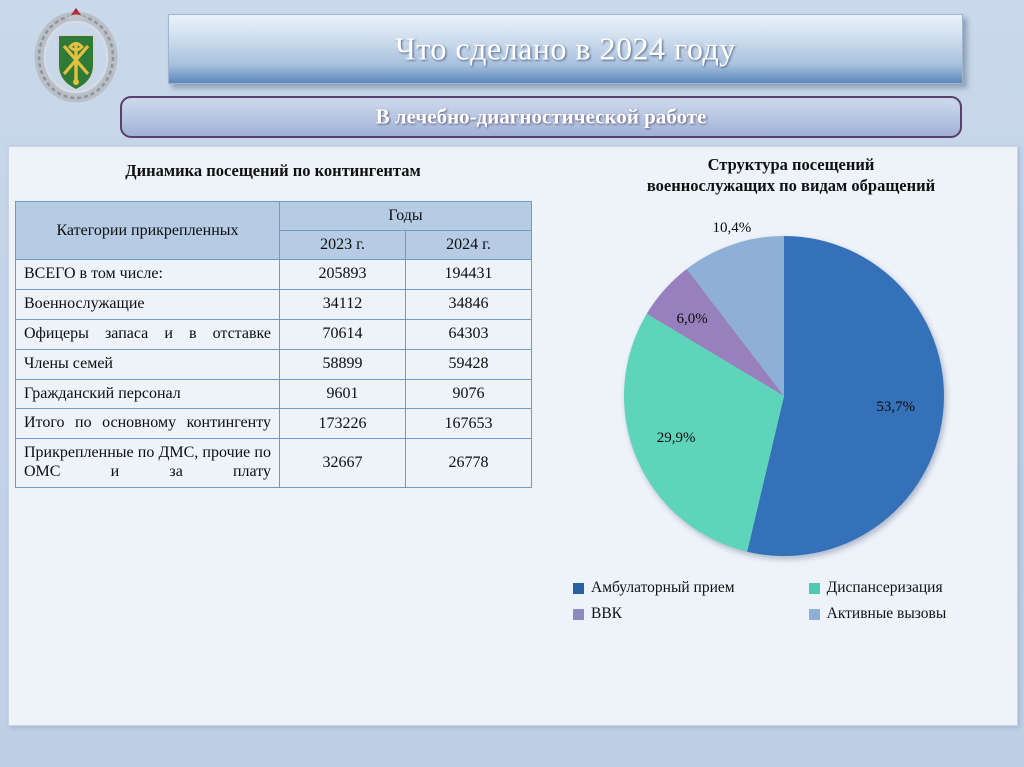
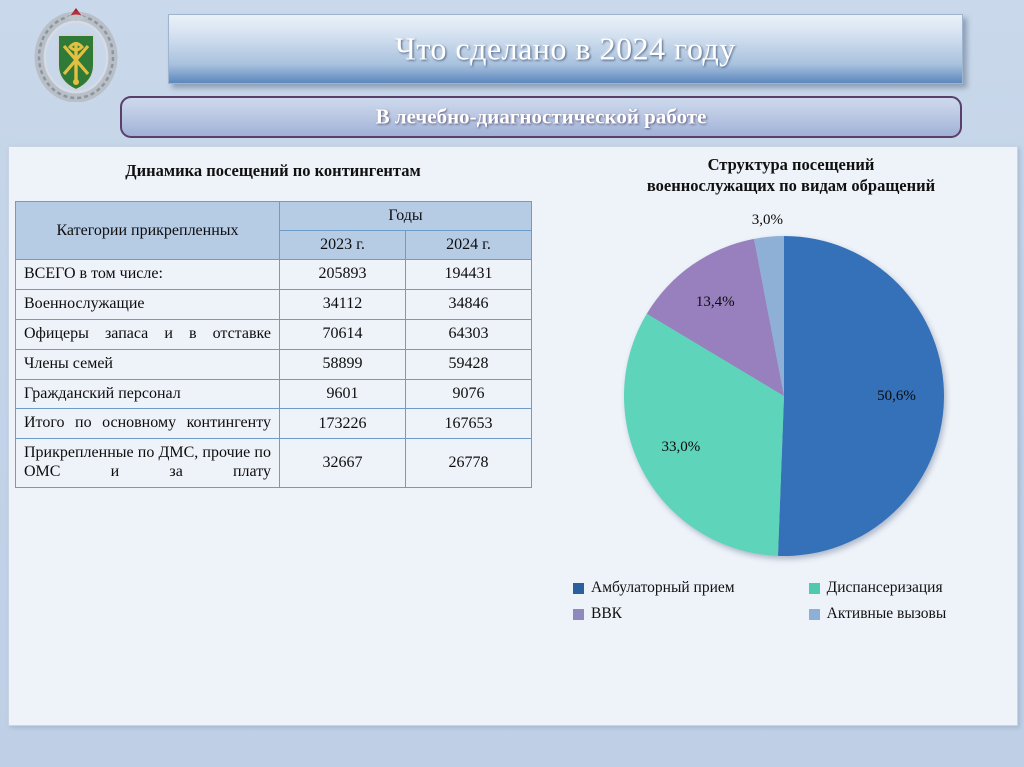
Амбулаторный прием: 53,7% -> 50,6%
Диспансеризация: 29,9% -> 33,0%
ВВК: 6,0% -> 13,4%
Активные вызовы: 10,4% -> 3,0%
